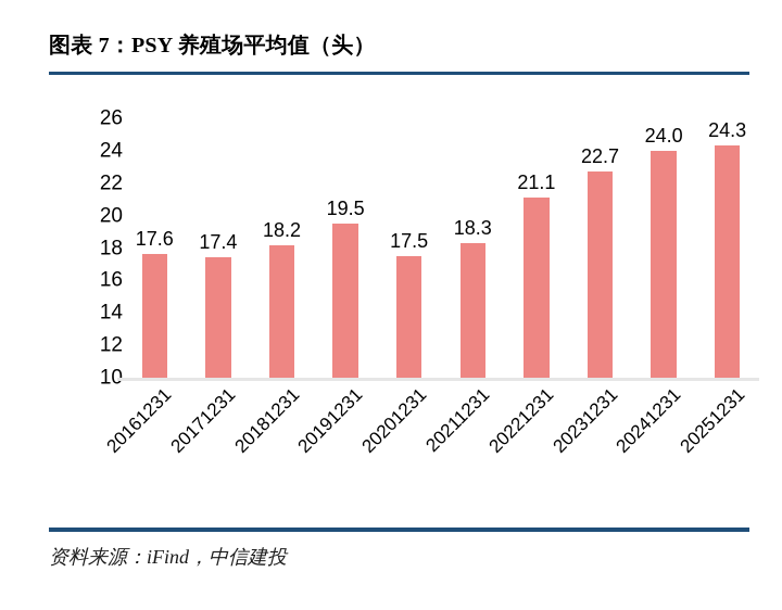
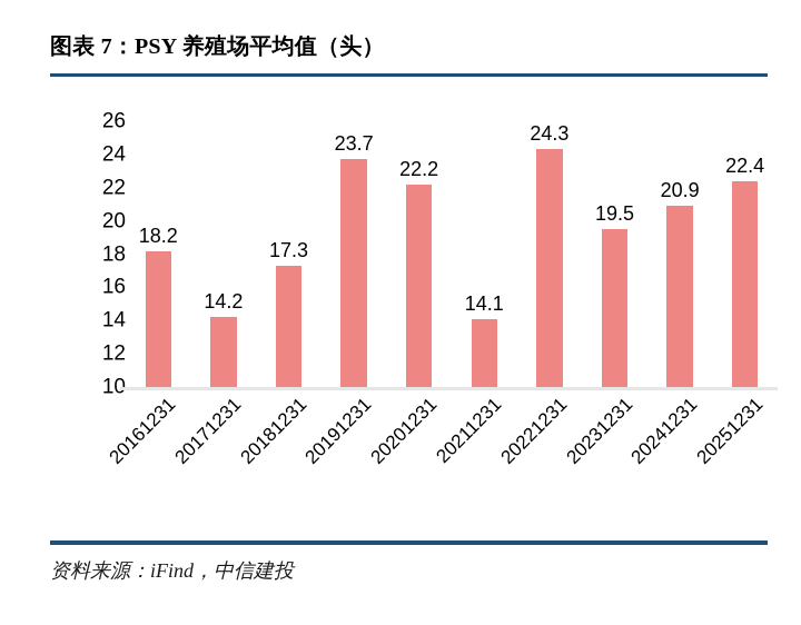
20161231: 17.6 -> 18.2
20171231: 17.4 -> 14.2
20181231: 18.2 -> 17.3
20191231: 19.5 -> 23.7
20201231: 17.5 -> 22.2
20211231: 18.3 -> 14.1
20221231: 21.1 -> 24.3
20231231: 22.7 -> 19.5
20241231: 24.0 -> 20.9
20251231: 24.3 -> 22.4
